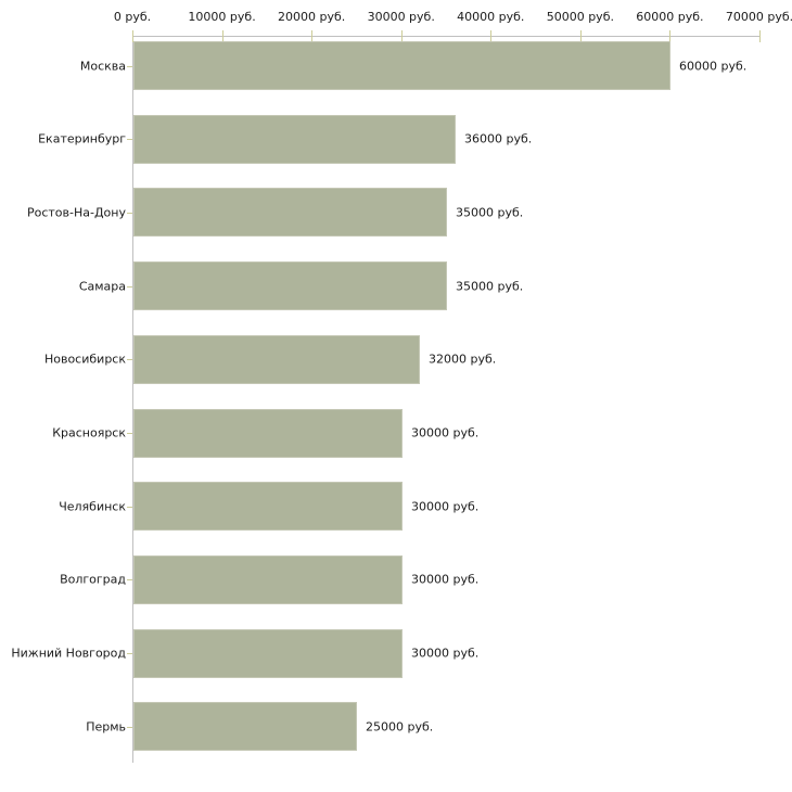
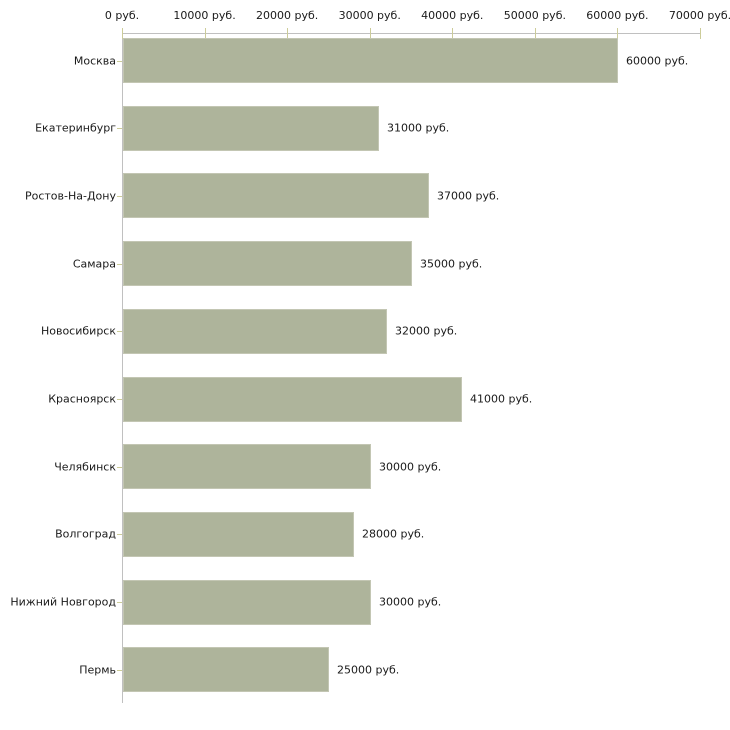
Екатеринбург: 36000 -> 31000
Ростов-На-Дону: 35000 -> 37000
Красноярск: 30000 -> 41000
Волгоград: 30000 -> 28000
